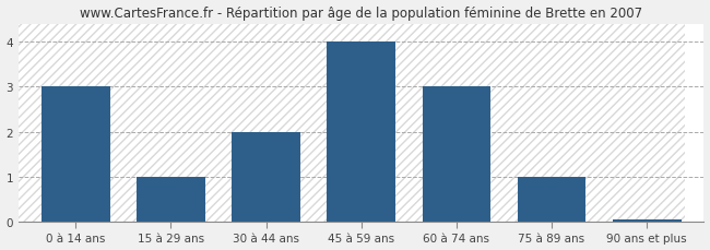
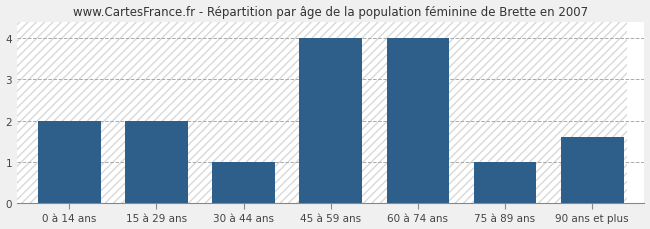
0 à 14 ans: 3.00 -> 2.00
15 à 29 ans: 1.00 -> 2.00
30 à 44 ans: 2.00 -> 1.00
60 à 74 ans: 3.00 -> 4.00
90 ans et plus: 0.05 -> 1.60
